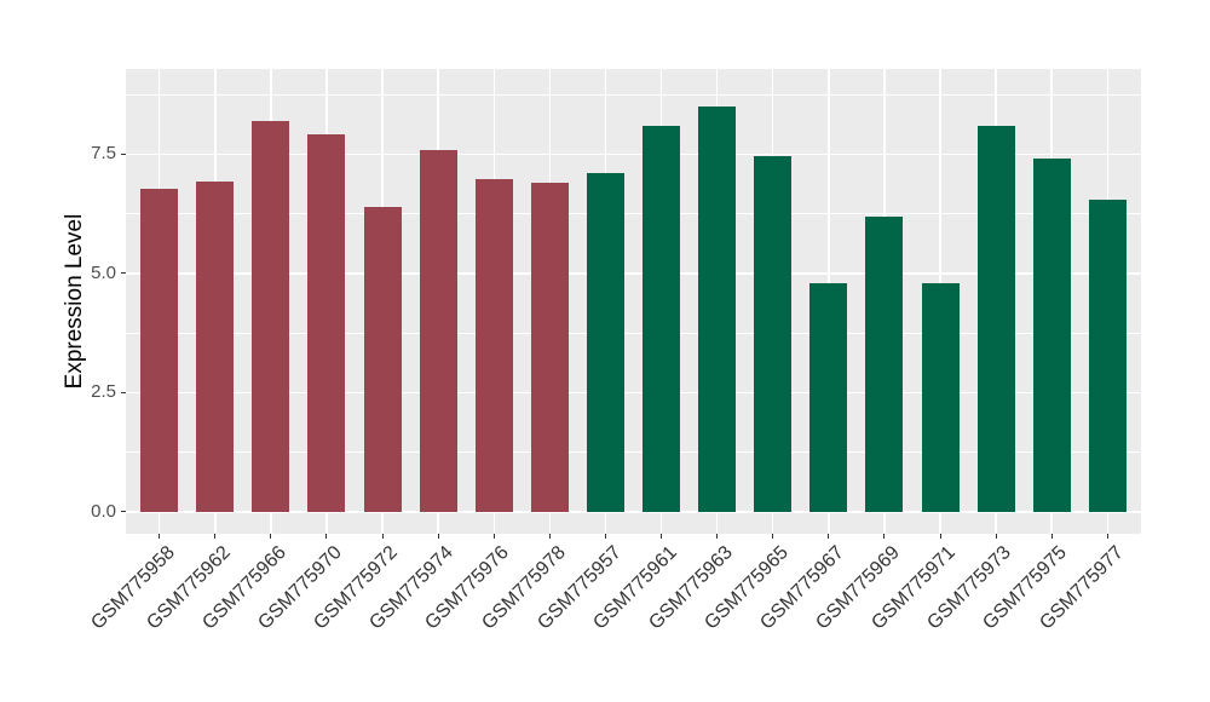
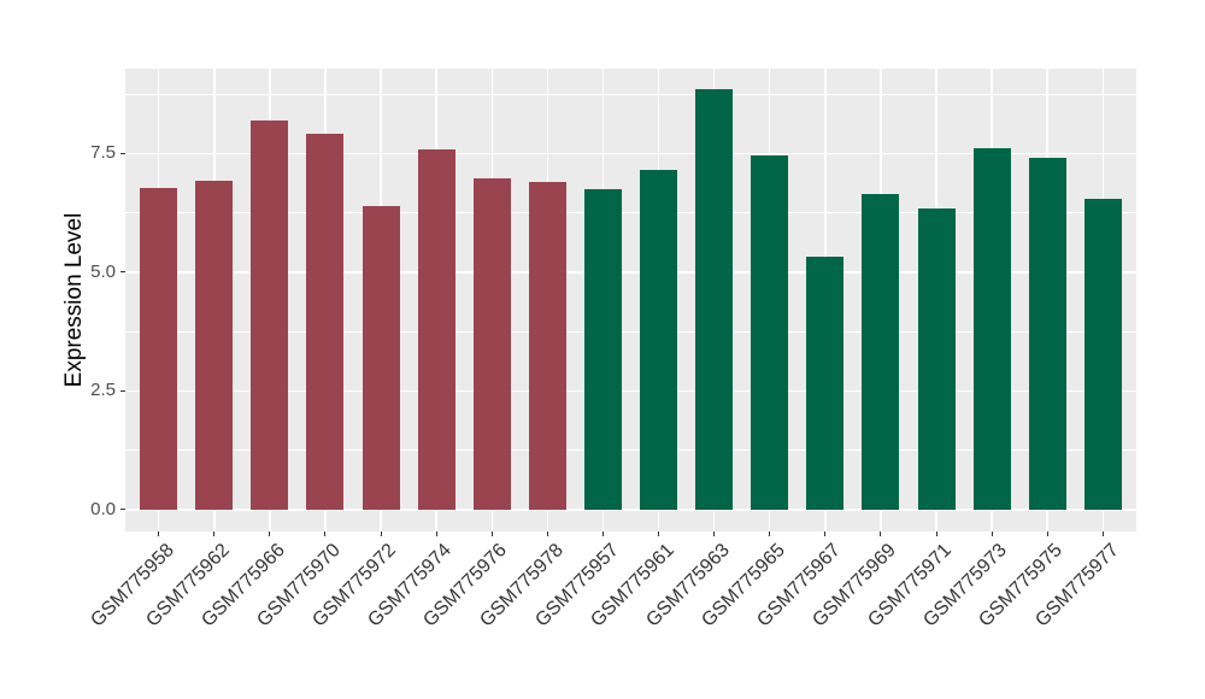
GSM775957: 7.1 -> 6.8
GSM775961: 8.1 -> 7.2
GSM775963: 8.5 -> 8.9
GSM775967: 4.8 -> 5.3
GSM775969: 6.2 -> 6.6
GSM775971: 4.8 -> 6.3
GSM775973: 8.1 -> 7.6
